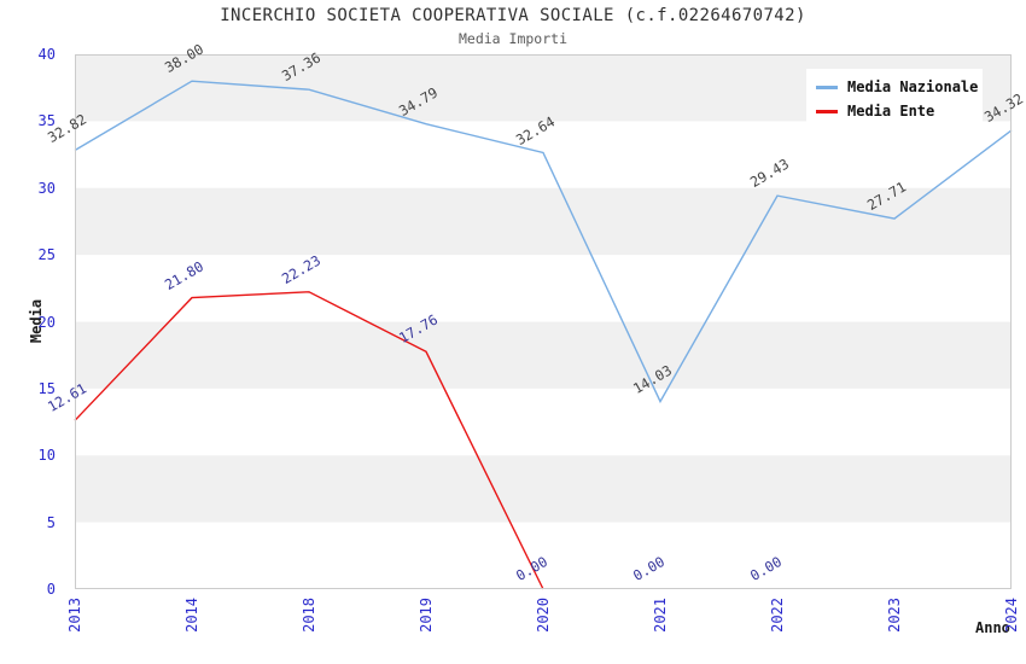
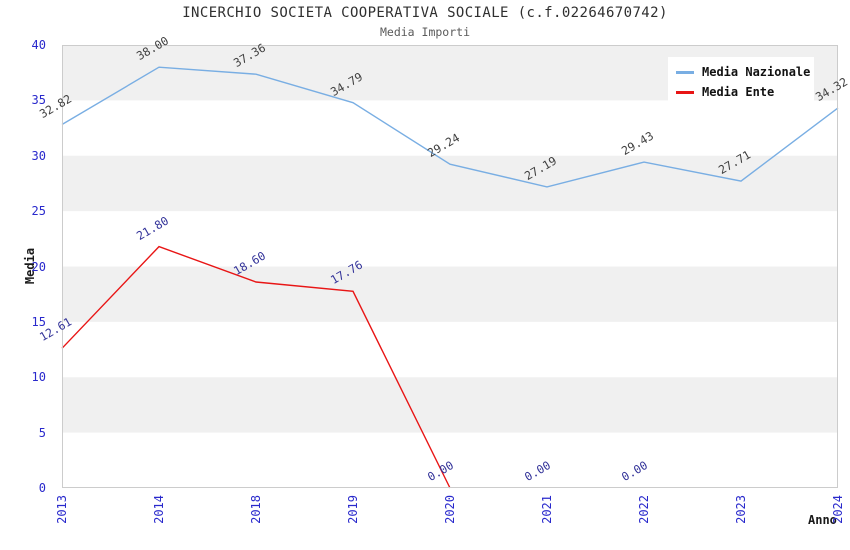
Media Ente/2018: 22.23 -> 18.60
Media Nazionale/2020: 32.64 -> 29.24
Media Nazionale/2021: 14.03 -> 27.19
